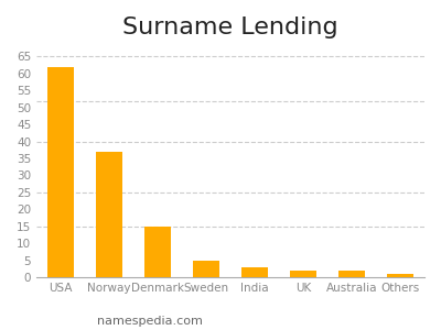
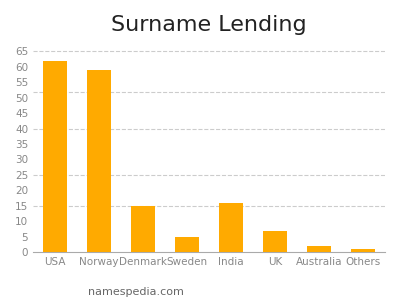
Norway: 37 -> 59
India: 3 -> 16
UK: 2 -> 7
